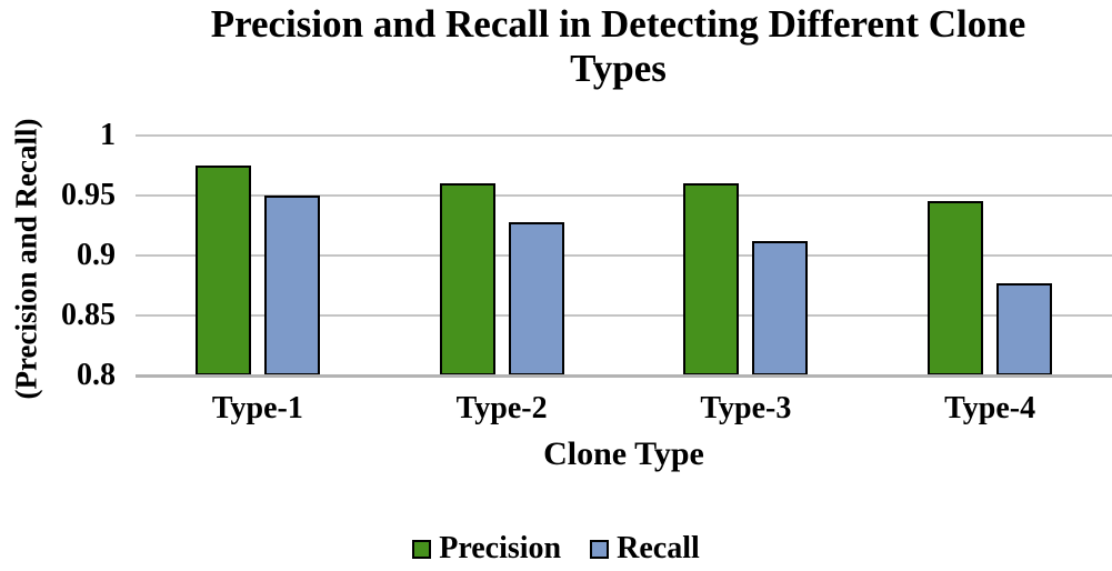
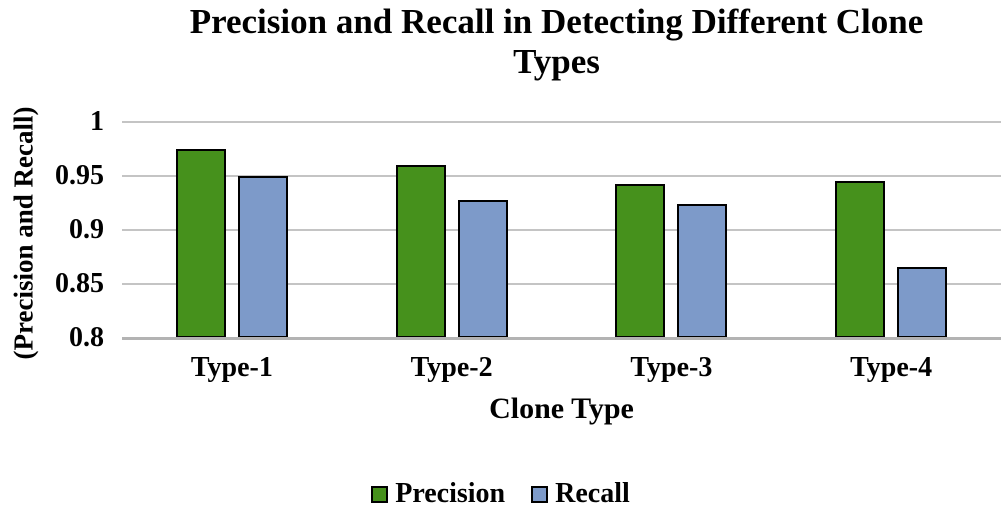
Precision/Type-3: 0.960 -> 0.943
Recall/Type-3: 0.912 -> 0.924
Recall/Type-4: 0.877 -> 0.866
